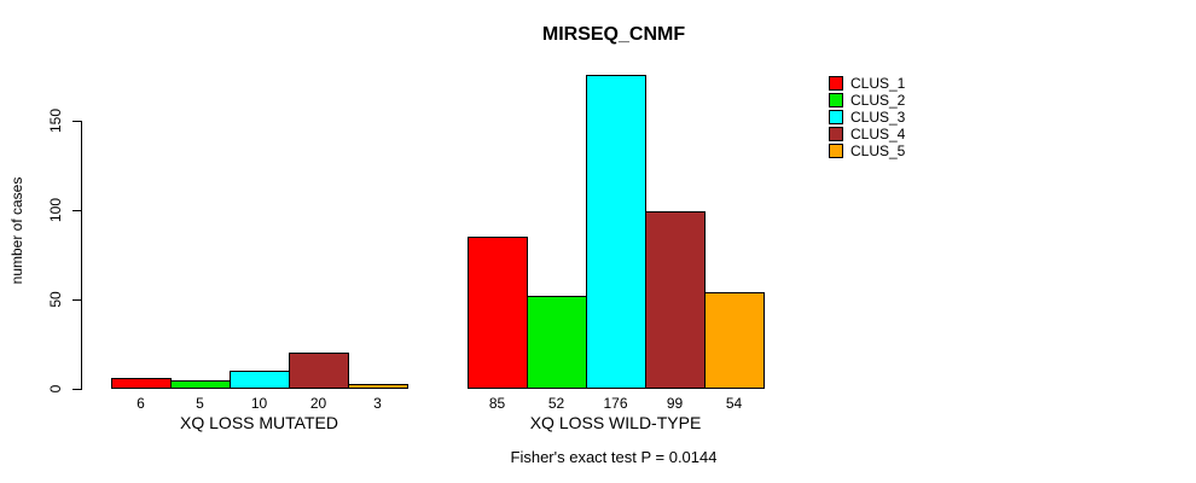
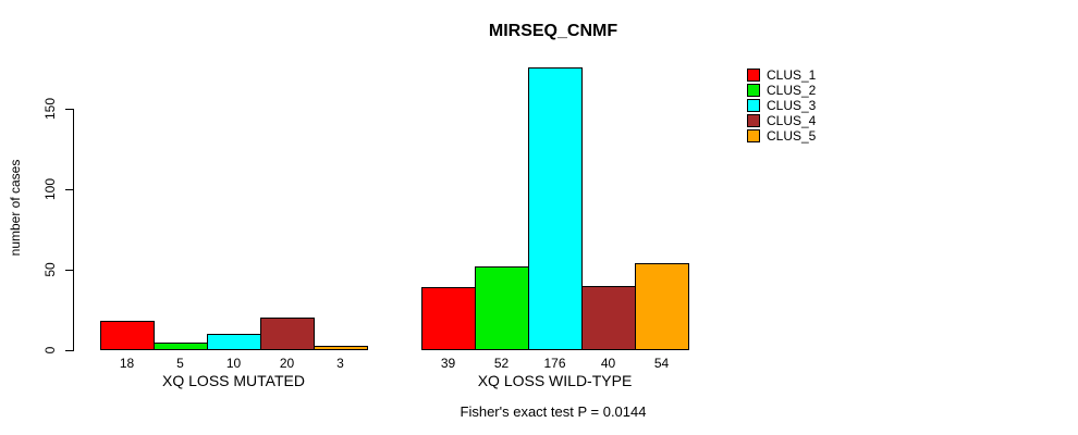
CLUS_1/XQ LOSS MUTATED: 6 -> 18
CLUS_1/XQ LOSS WILD-TYPE: 85 -> 39
CLUS_4/XQ LOSS WILD-TYPE: 99 -> 40
